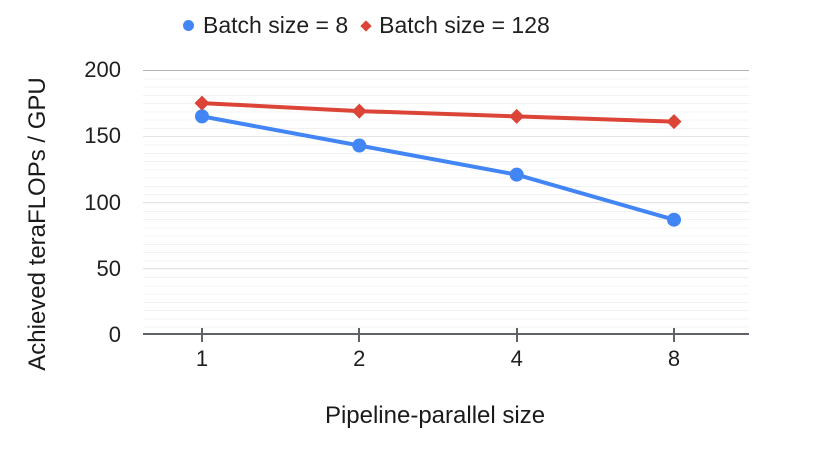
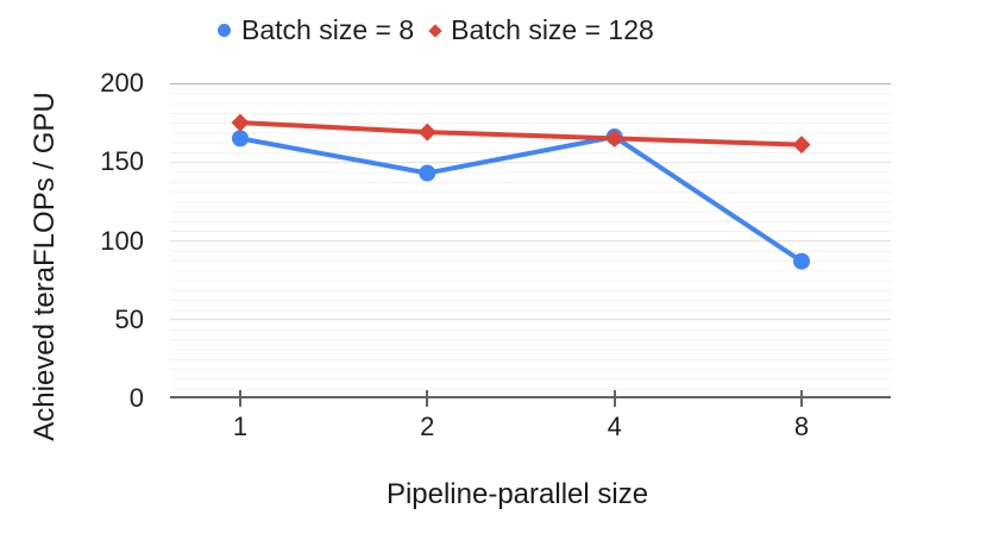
Batch size = 8/4: 121 -> 166
